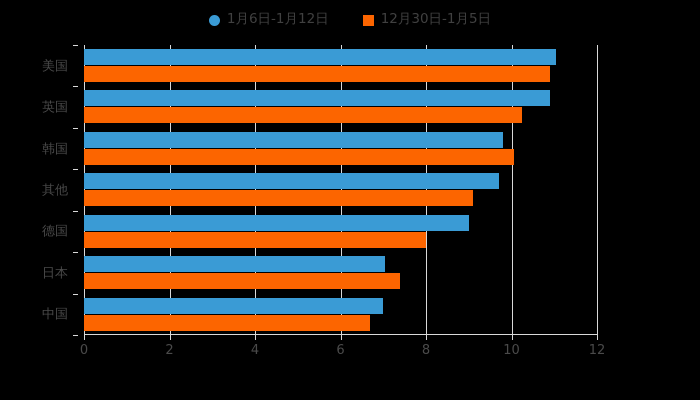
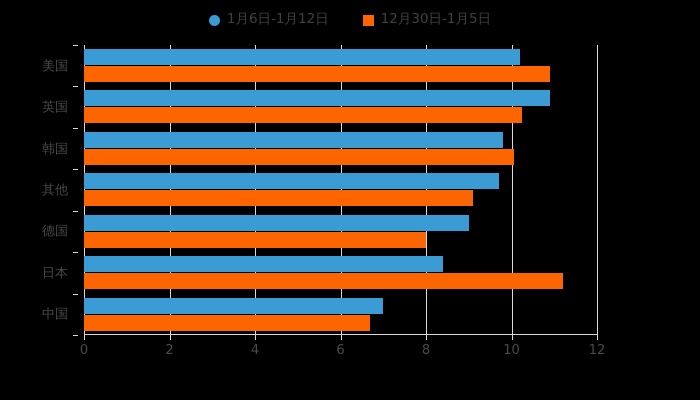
1月6日-1月12日/美国: 11.1 -> 10.2
1月6日-1月12日/日本: 7.0 -> 8.4
12月30日-1月5日/日本: 7.4 -> 11.2
